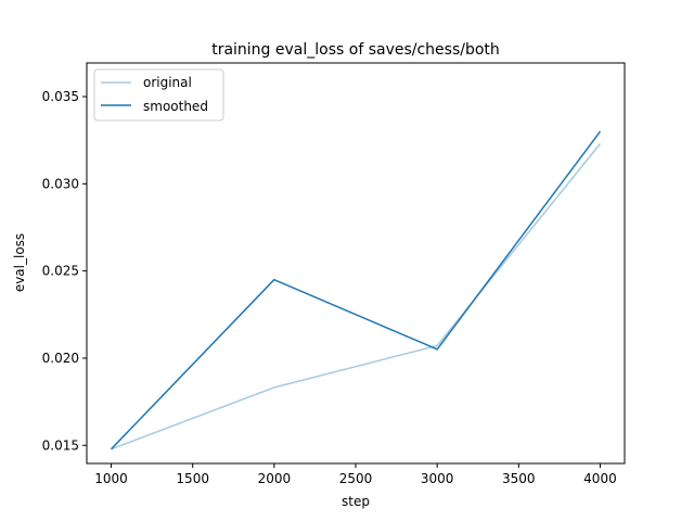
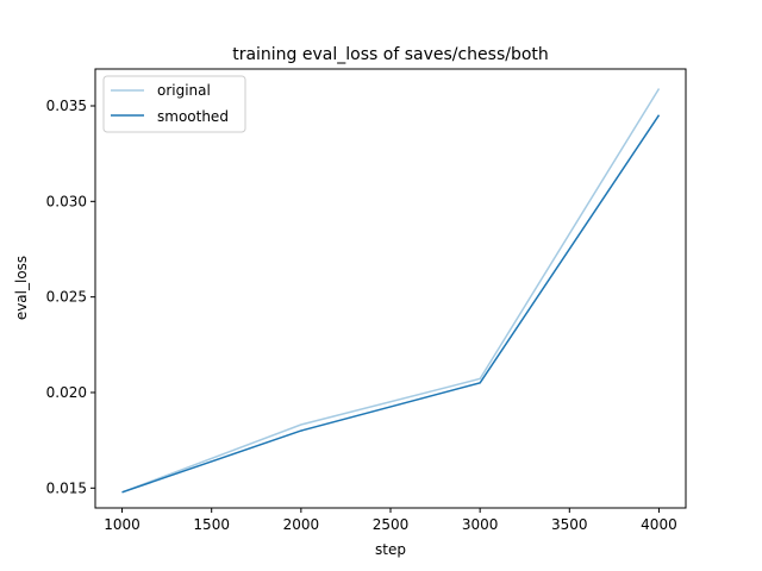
smoothed/2000: 0.0245 -> 0.0180
original/4000: 0.0323 -> 0.0359
smoothed/4000: 0.0330 -> 0.0345
